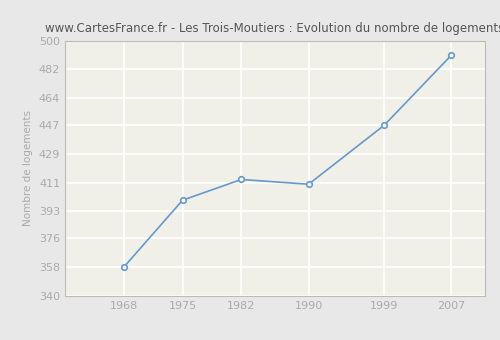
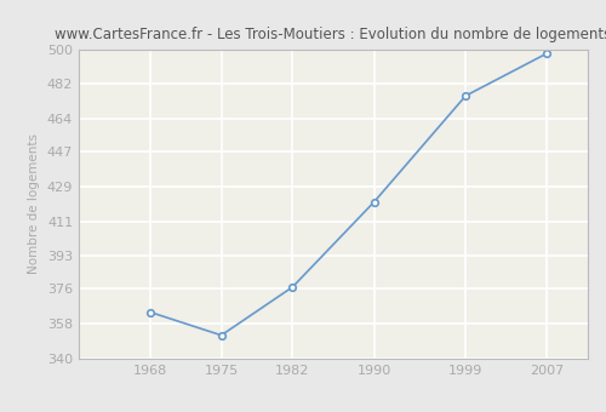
1968: 358 -> 364
1975: 400 -> 352
1982: 413 -> 377
1990: 410 -> 421
1999: 447 -> 476
2007: 491 -> 498
